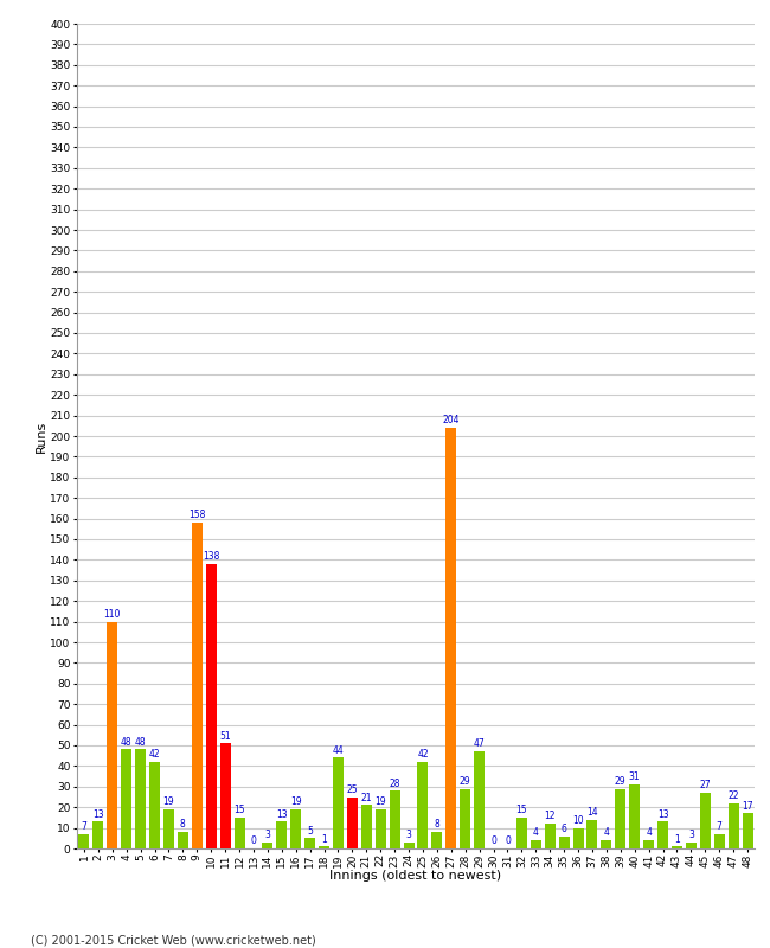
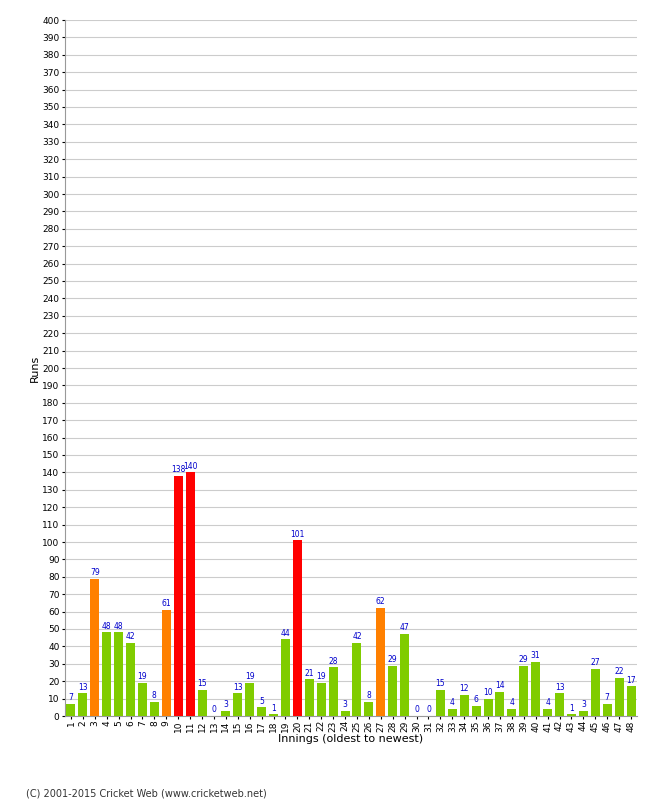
3: 110 -> 79
9: 158 -> 61
11: 51 -> 140
20: 25 -> 101
27: 204 -> 62
